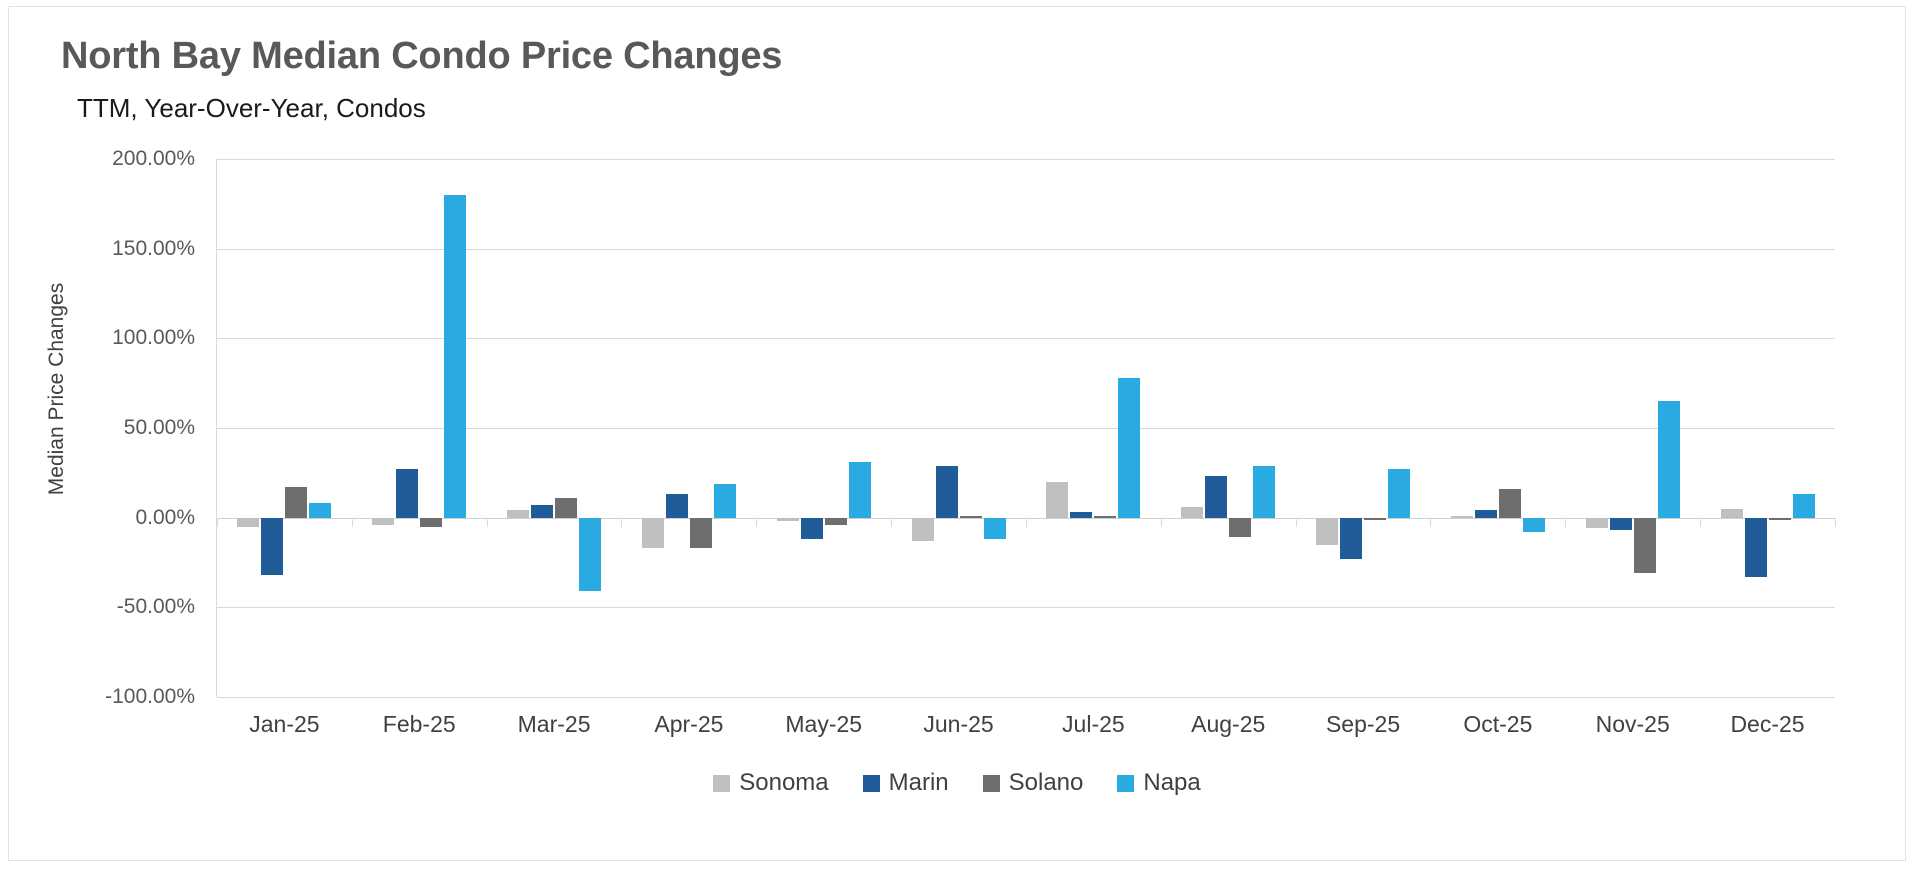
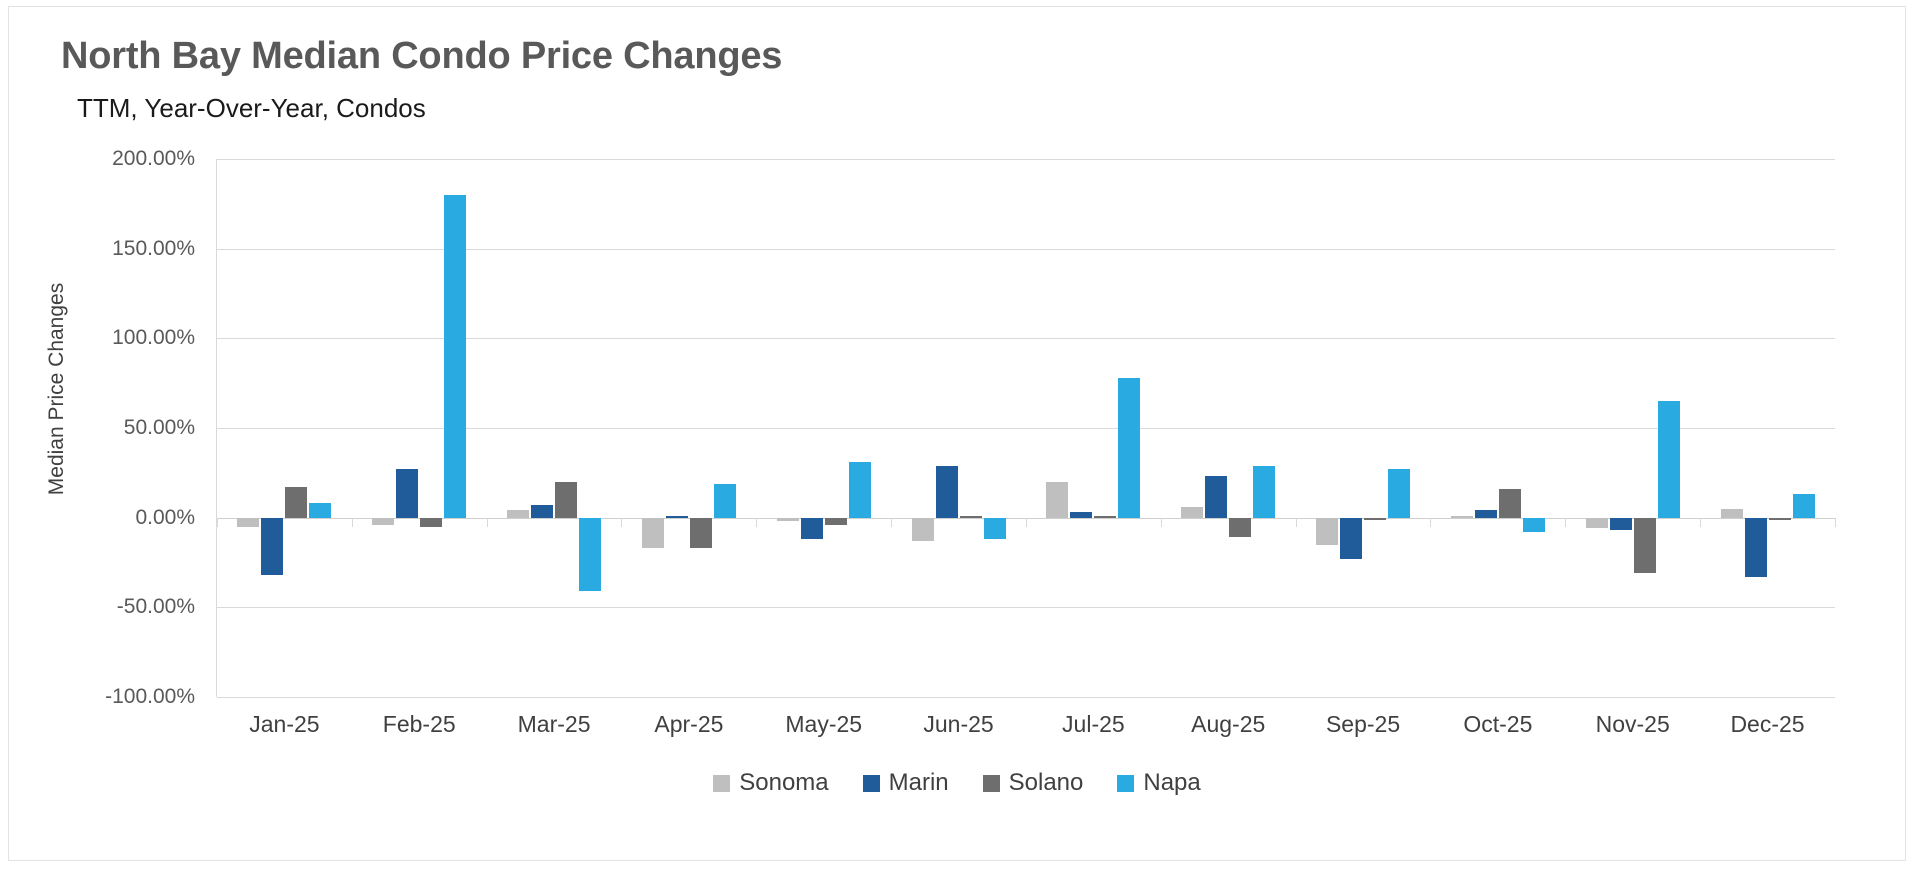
Solano/Mar-25: 11% -> 20%
Marin/Apr-25: 13% -> 1%
